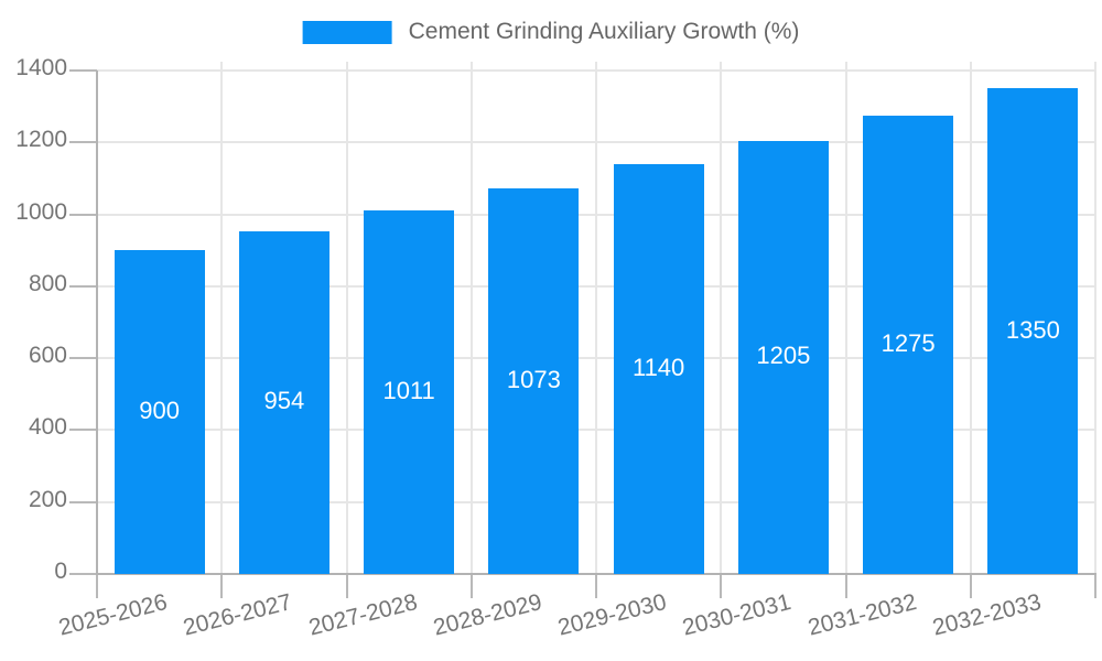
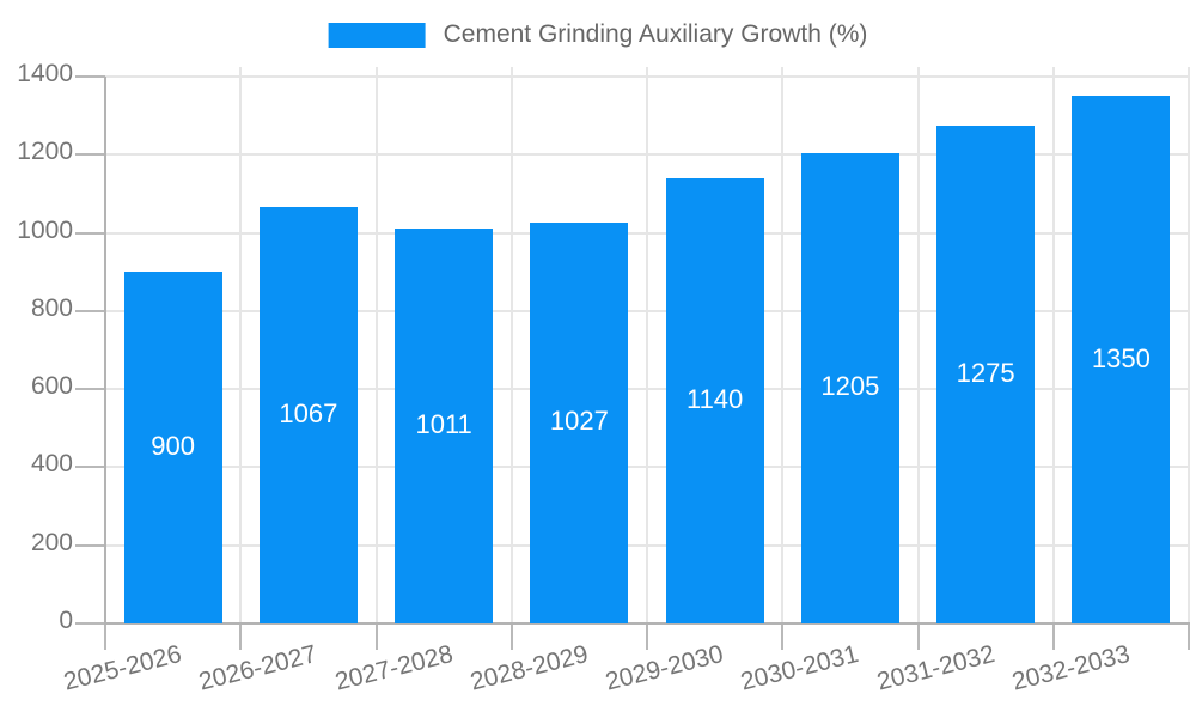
2026-2027: 954 -> 1067
2028-2029: 1073 -> 1027
